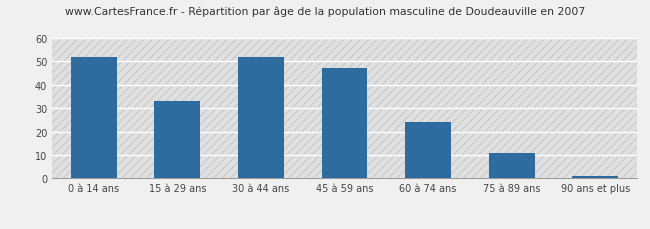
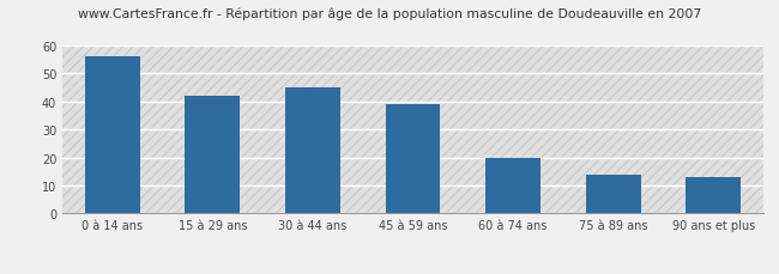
0 à 14 ans: 52 -> 56
15 à 29 ans: 33 -> 42
30 à 44 ans: 52 -> 45
45 à 59 ans: 47 -> 39
60 à 74 ans: 24 -> 20
75 à 89 ans: 11 -> 14
90 ans et plus: 1 -> 13
